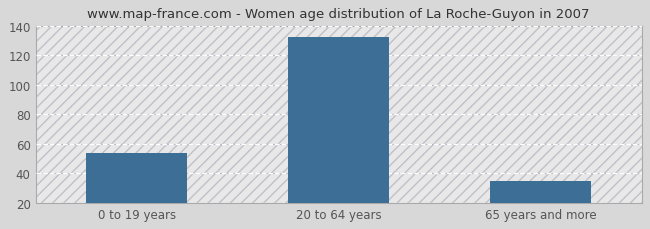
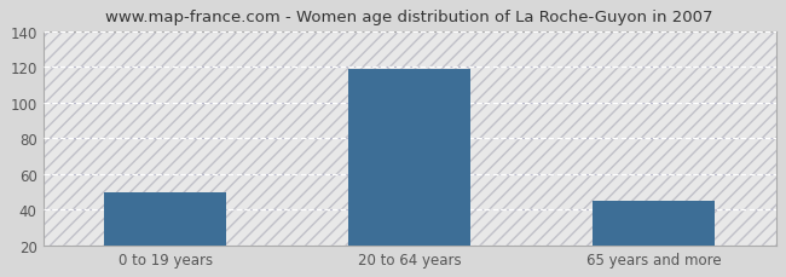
0 to 19 years: 54 -> 50
20 to 64 years: 132 -> 119
65 years and more: 35 -> 45
